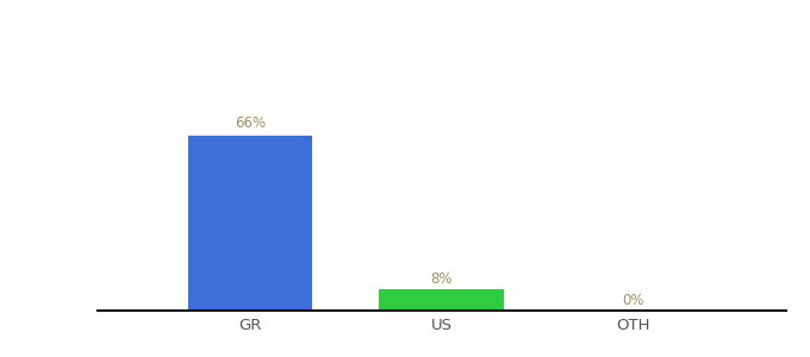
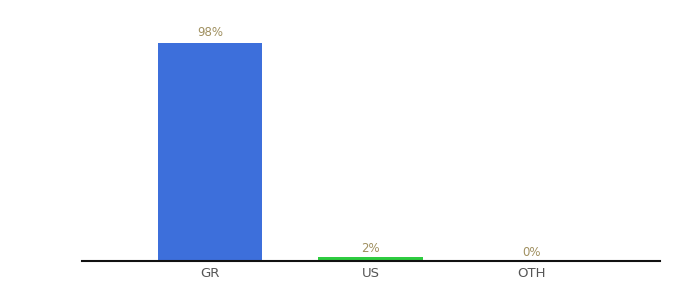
GR: 66% -> 98%
US: 8% -> 2%
